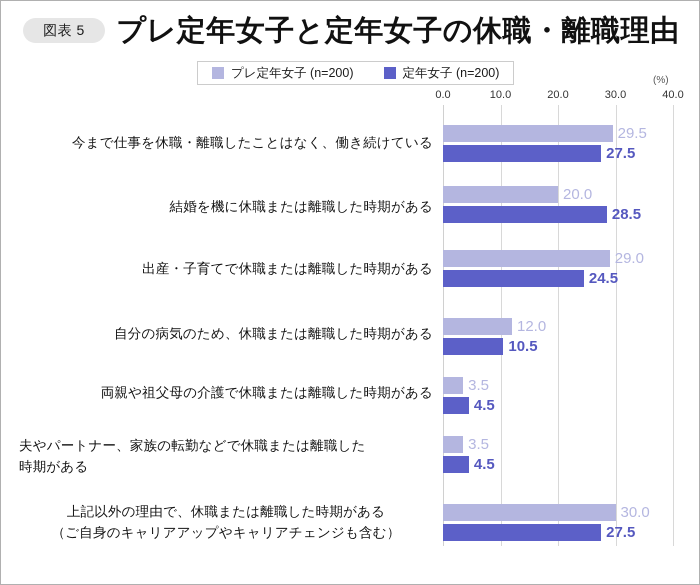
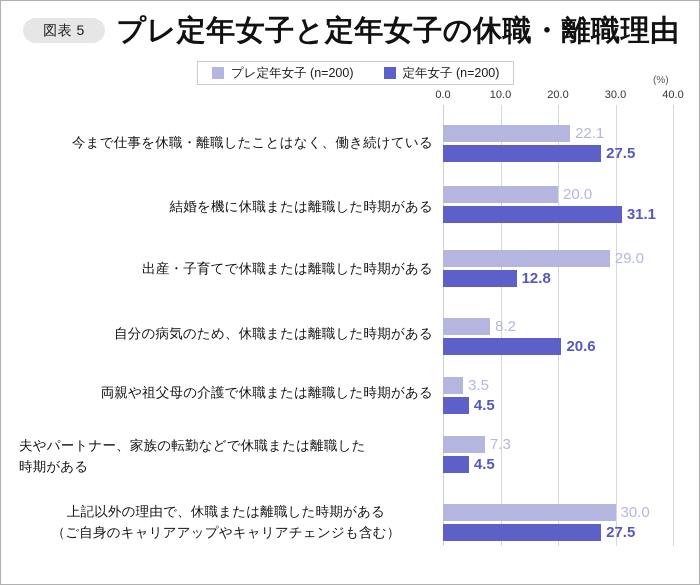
プレ定年女子 (n=200)/今まで仕事を休職・離職したことはなく、働き続けている: 29.5 -> 22.1
定年女子 (n=200)/結婚を機に休職または離職した時期がある: 28.5 -> 31.1
定年女子 (n=200)/出産・子育てで休職または離職した時期がある: 24.5 -> 12.8
プレ定年女子 (n=200)/自分の病気のため、休職または離職した時期がある: 12.0 -> 8.2
定年女子 (n=200)/自分の病気のため、休職または離職した時期がある: 10.5 -> 20.6
プレ定年女子 (n=200)/夫やパートナー、家族の転勤などで休職または離職した時期がある: 3.5 -> 7.3
